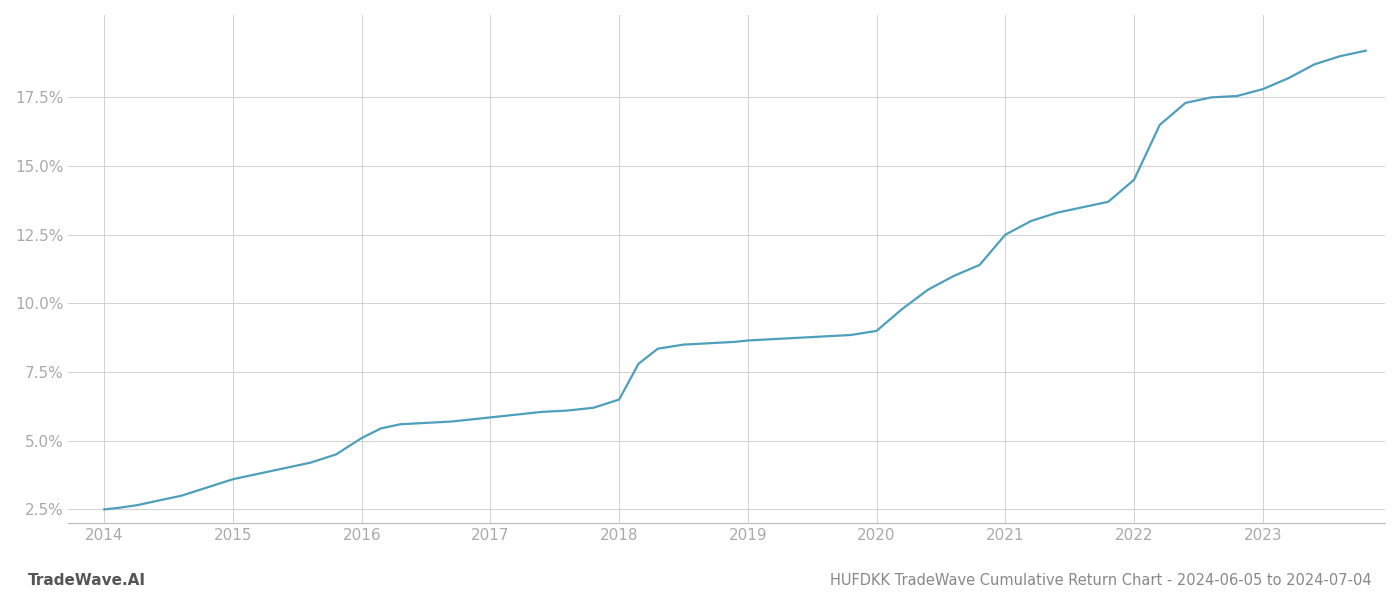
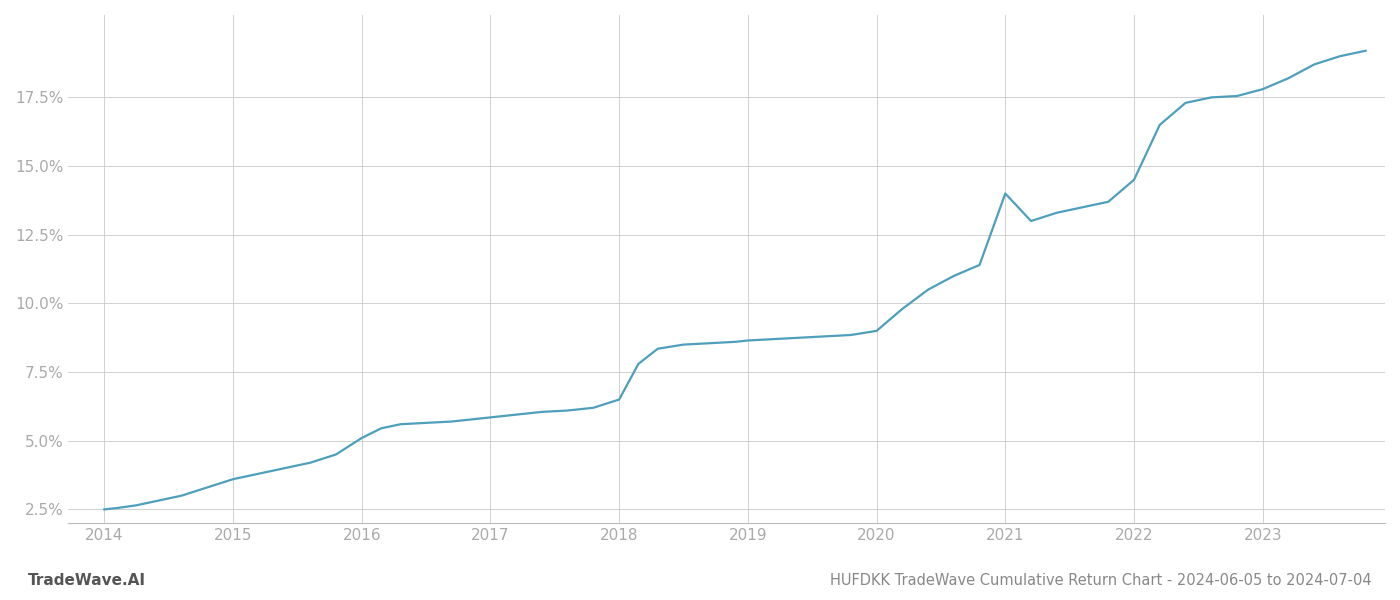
2021: 12.50% -> 14.00%
